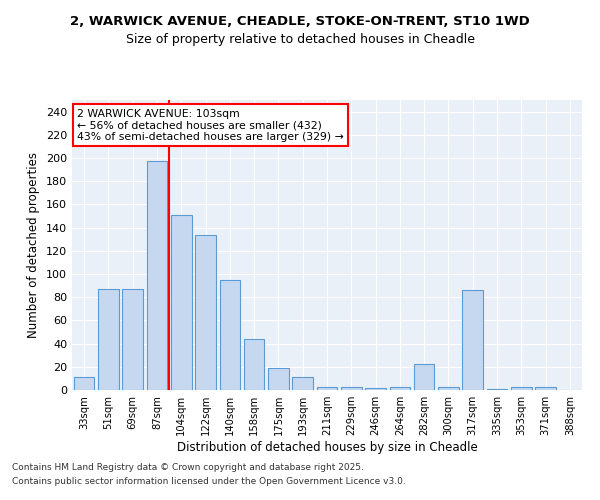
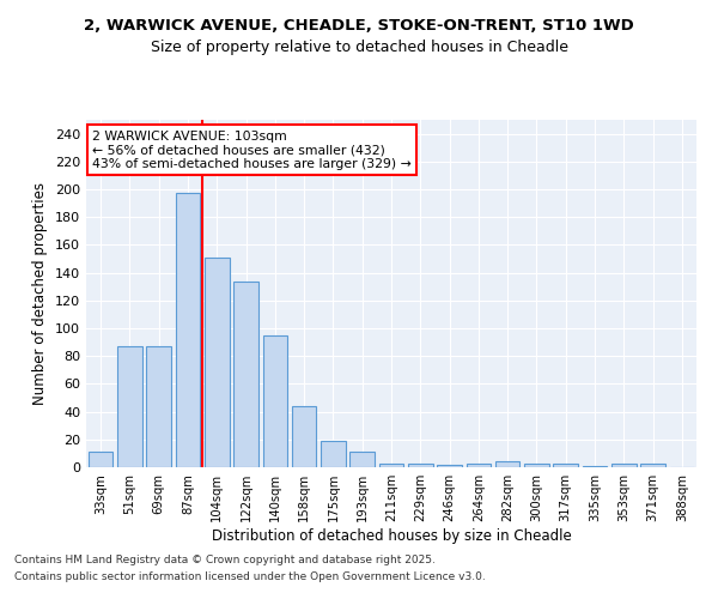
282sqm: 22 -> 4
317sqm: 86 -> 3
